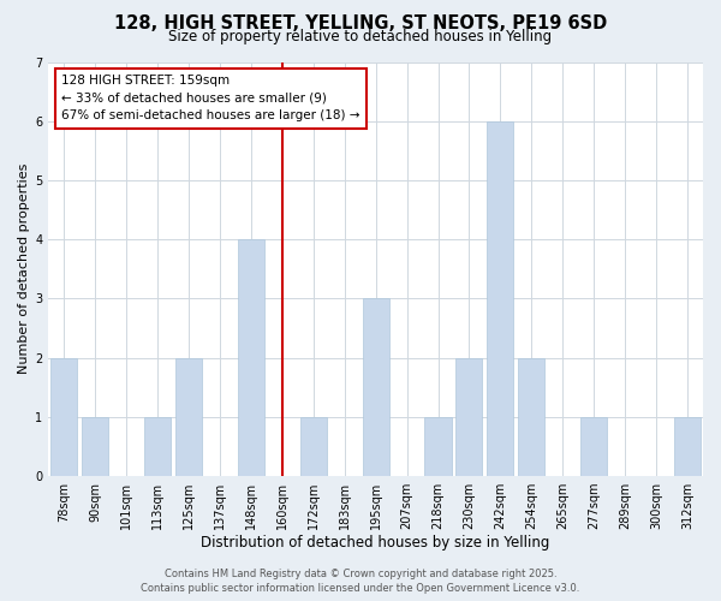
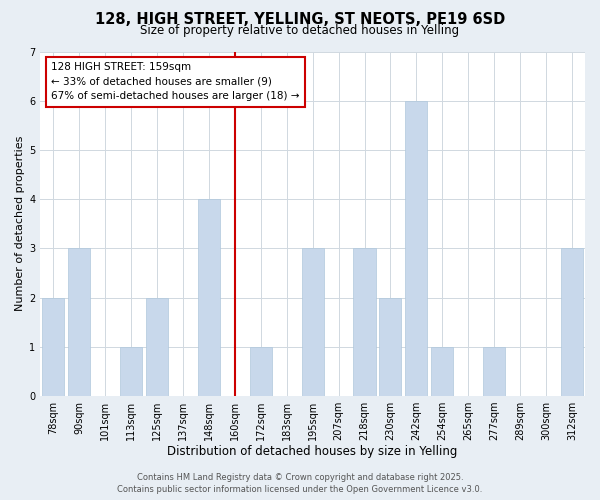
90sqm: 1 -> 3
218sqm: 1 -> 3
254sqm: 2 -> 1
312sqm: 1 -> 3
